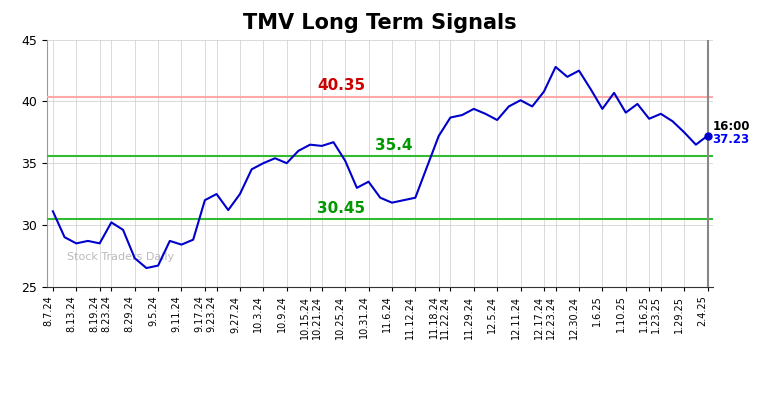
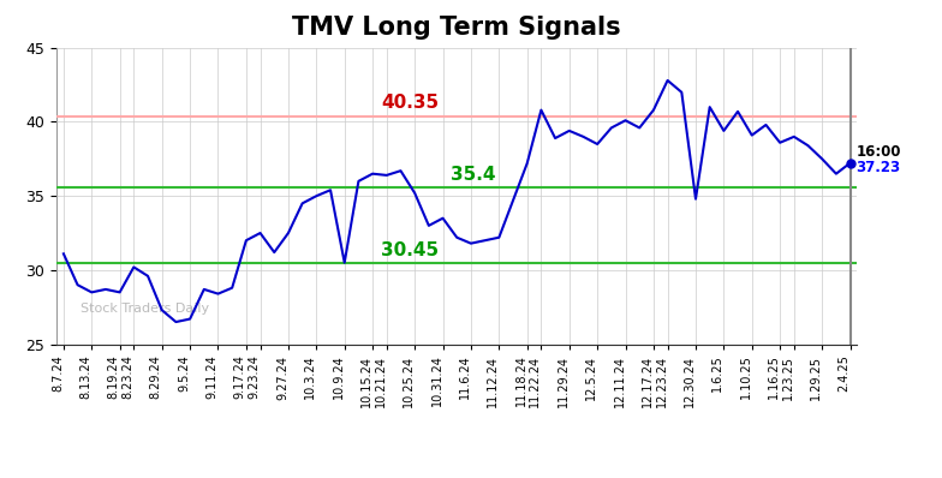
10.9.24: 35.0 -> 30.5
11.22.24: 38.7 -> 40.8
12.30.24: 42.5 -> 34.8
